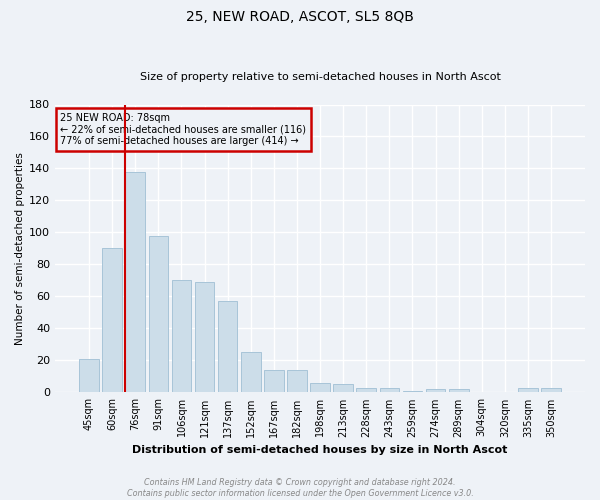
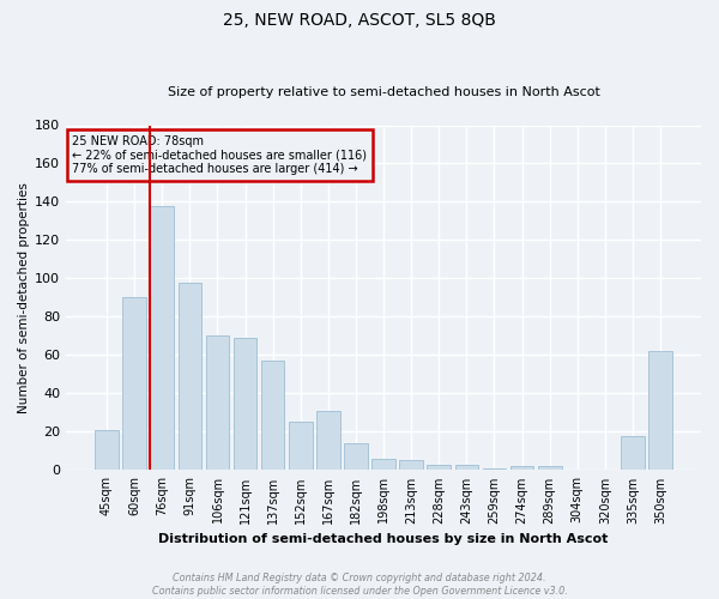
167sqm: 14 -> 31
335sqm: 3 -> 18
350sqm: 3 -> 62
